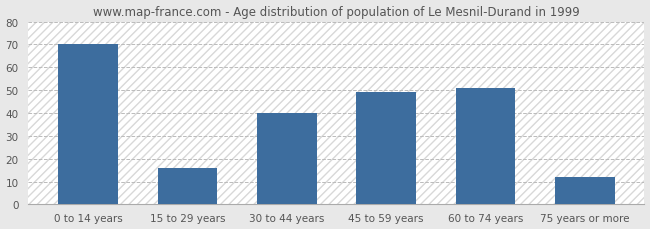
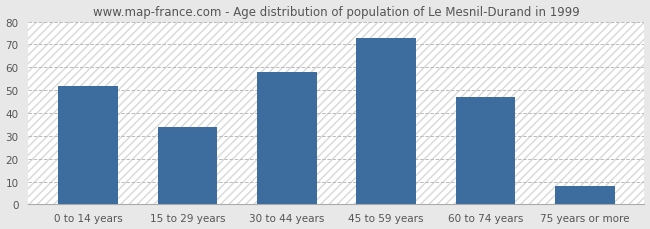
0 to 14 years: 70 -> 52
15 to 29 years: 16 -> 34
30 to 44 years: 40 -> 58
45 to 59 years: 49 -> 73
60 to 74 years: 51 -> 47
75 years or more: 12 -> 8
